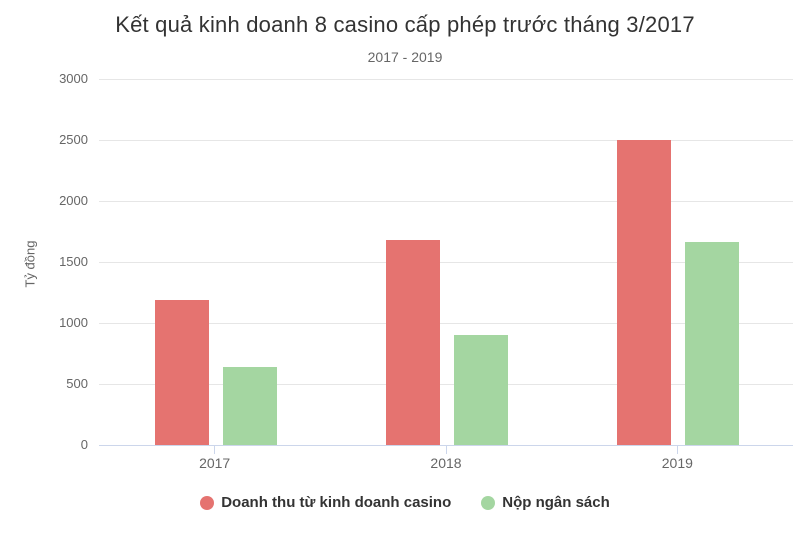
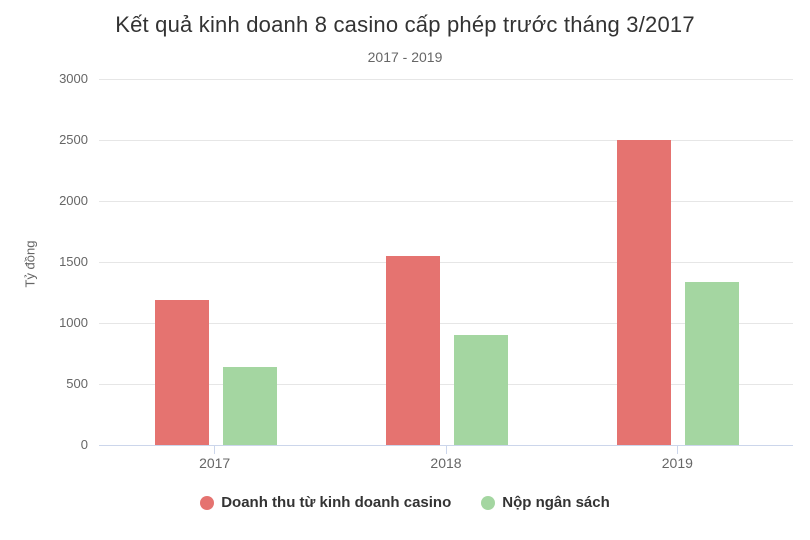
Doanh thu từ kinh doanh casino/2018: 1680 -> 1550
Nộp ngân sách/2019: 1660 -> 1340
